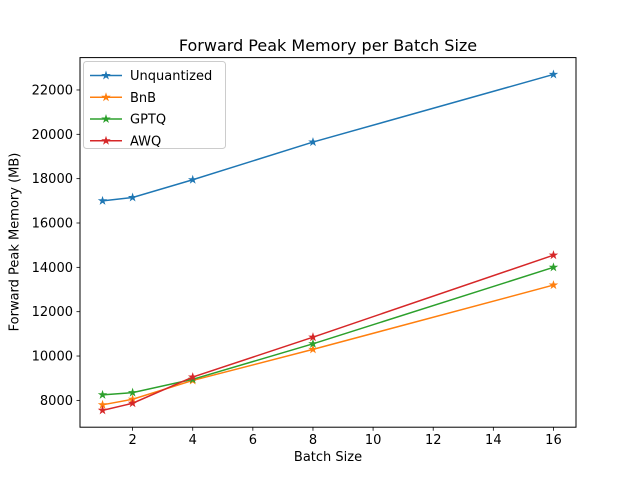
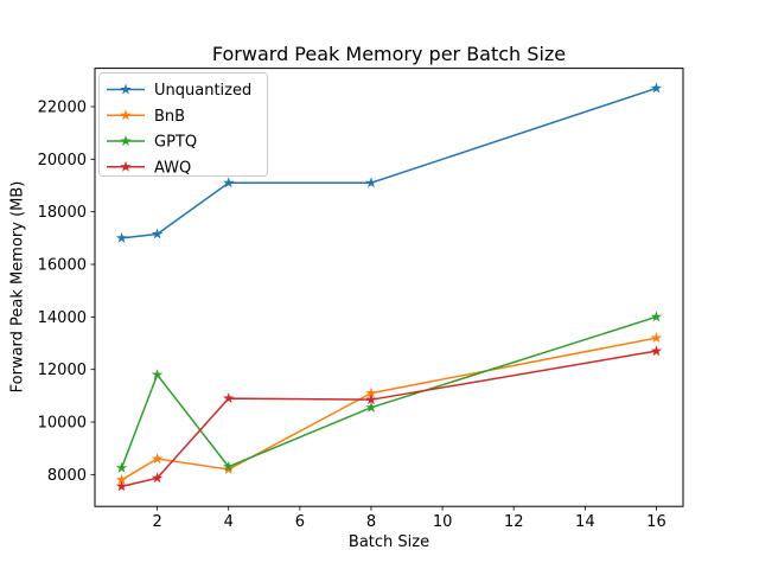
BnB/2: 8000 -> 8600
GPTQ/2: 8400 -> 11800
Unquantized/4: 18000 -> 19100
BnB/4: 8900 -> 8200
GPTQ/4: 9000 -> 8300
AWQ/4: 9000 -> 10900
Unquantized/8: 19600 -> 19100
BnB/8: 10300 -> 11100
AWQ/16: 14600 -> 12700
